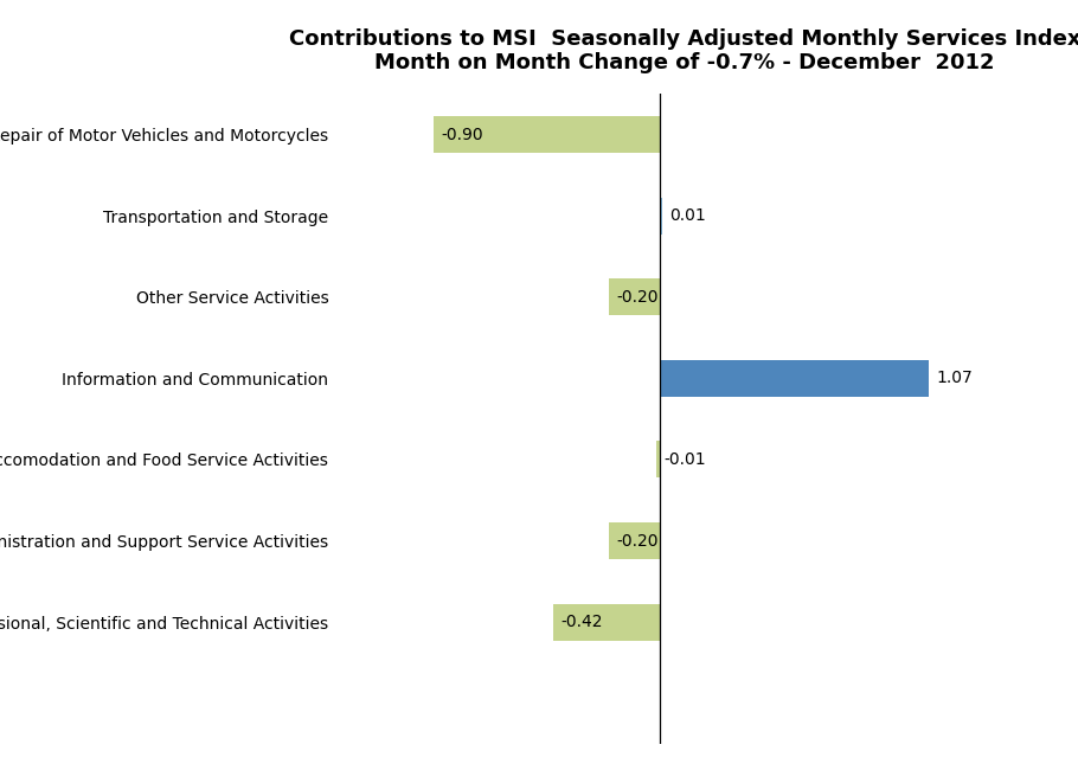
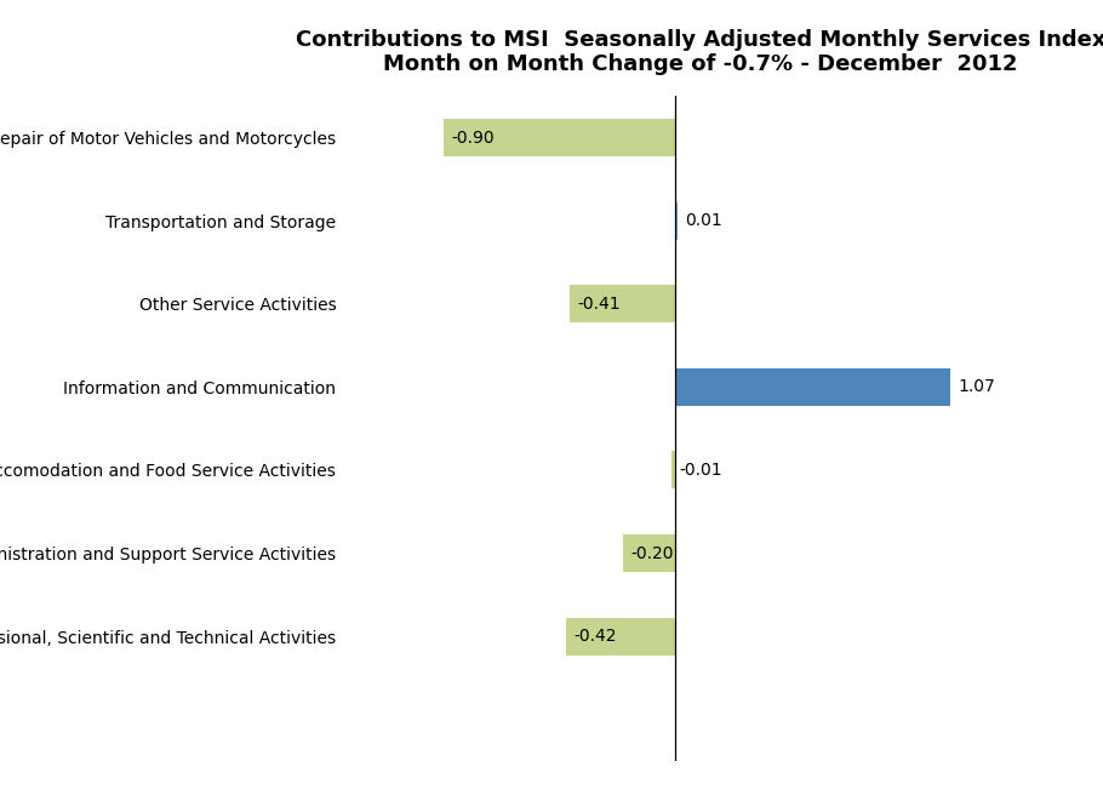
Other Service Activities: -0.20 -> -0.41
